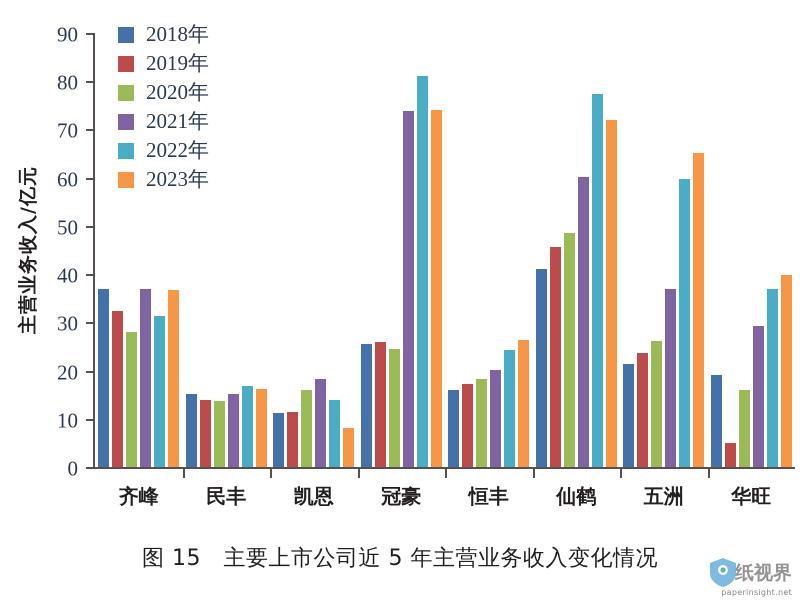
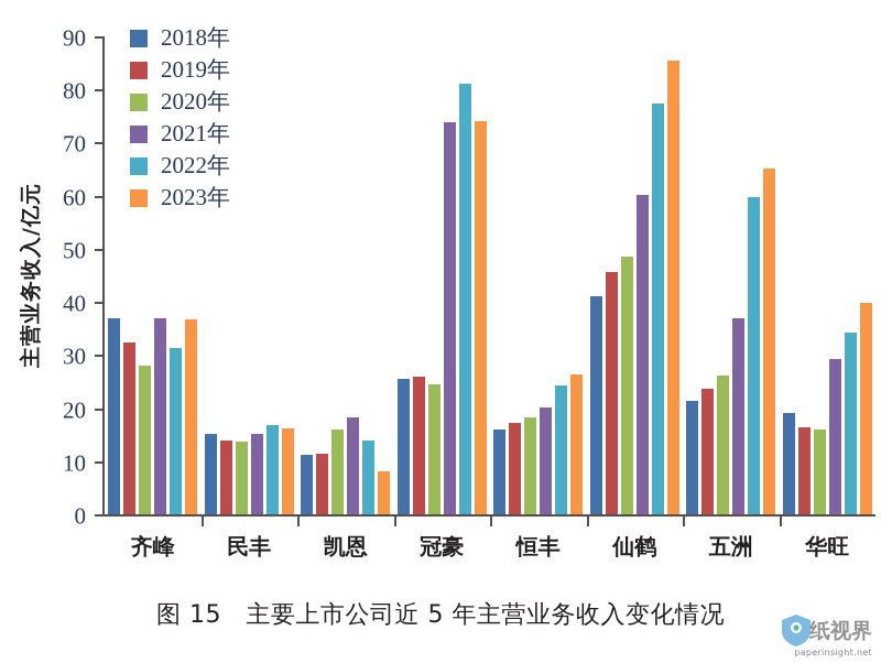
2023年/仙鹤: 72 -> 86
2019年/华旺: 5 -> 16
2022年/华旺: 37 -> 34
